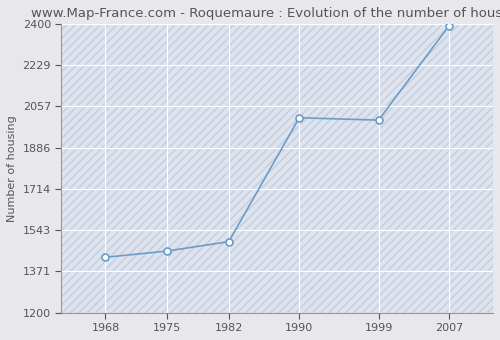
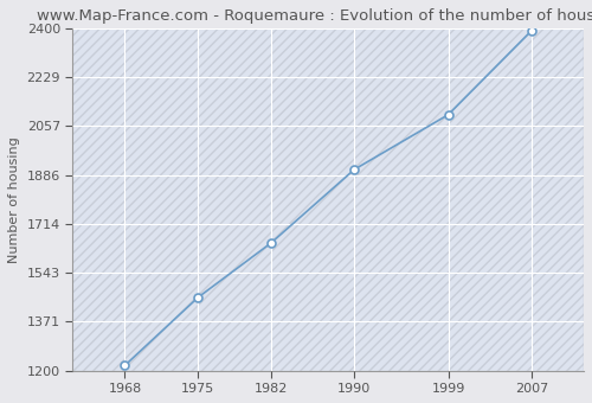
1968: 1430 -> 1218
1982: 1495 -> 1647
1990: 2010 -> 1905
1999: 2000 -> 2097
